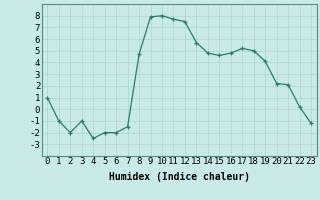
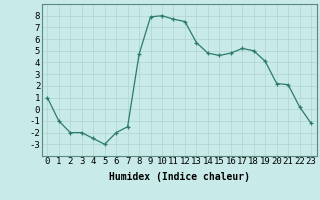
3: -1.0 -> -2.0
5: -2.0 -> -3.0
